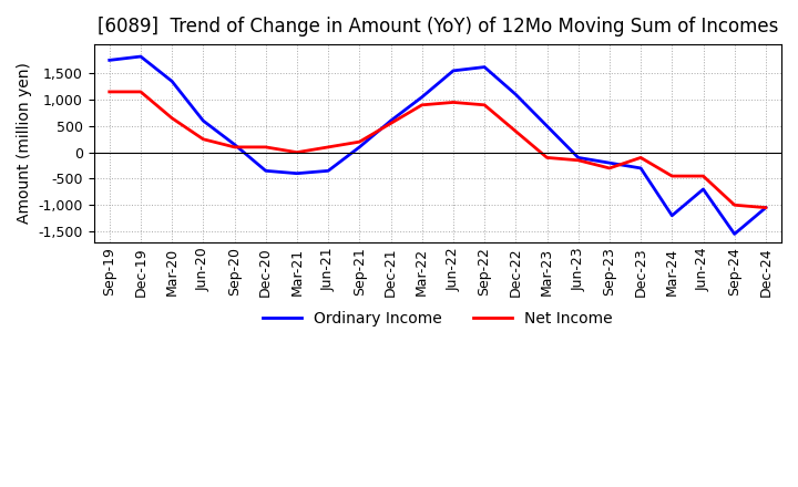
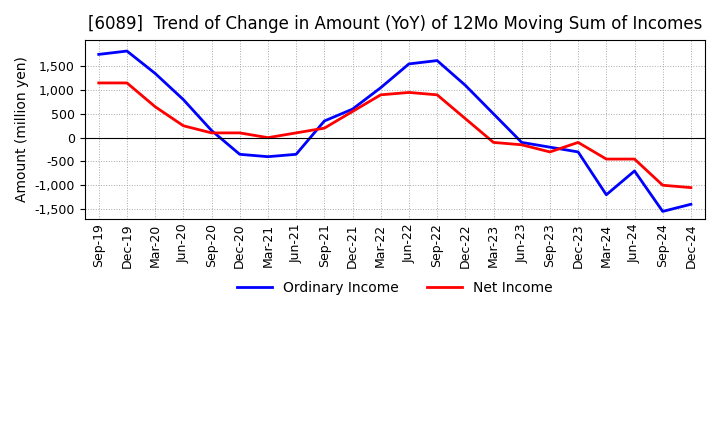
Ordinary Income/Jun-20: 600 -> 800
Ordinary Income/Sep-21: 100 -> 350
Ordinary Income/Dec-24: -1,050 -> -1,400
